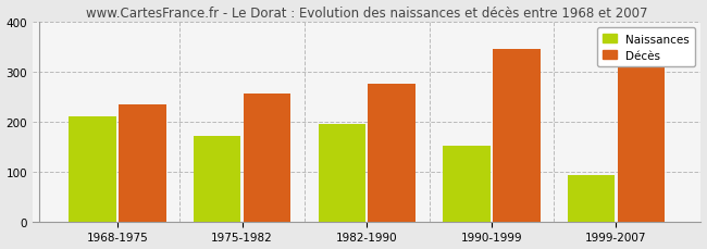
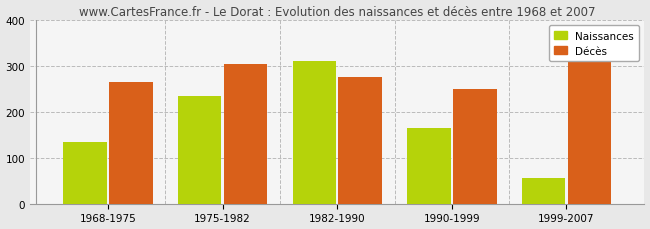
Naissances/1968-1975: 210 -> 135
Décès/1968-1975: 234 -> 265
Naissances/1975-1982: 172 -> 235
Décès/1975-1982: 257 -> 305
Naissances/1982-1990: 196 -> 310
Naissances/1990-1999: 152 -> 165
Décès/1990-1999: 345 -> 250
Naissances/1999-2007: 93 -> 55
